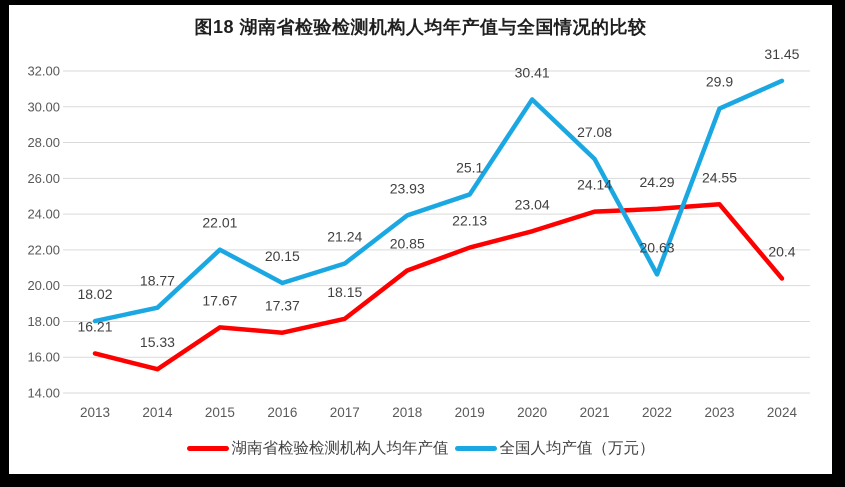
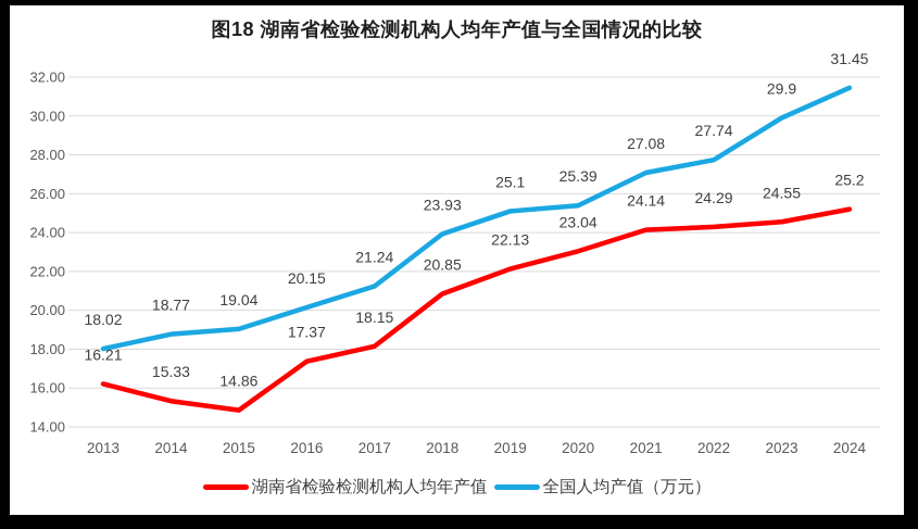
湖南省检验检测机构人均年产值/2015: 17.67 -> 14.86
全国人均产值（万元）/2015: 22.01 -> 19.04
全国人均产值（万元）/2020: 30.41 -> 25.39
全国人均产值（万元）/2022: 20.63 -> 27.74
湖南省检验检测机构人均年产值/2024: 20.4 -> 25.2
